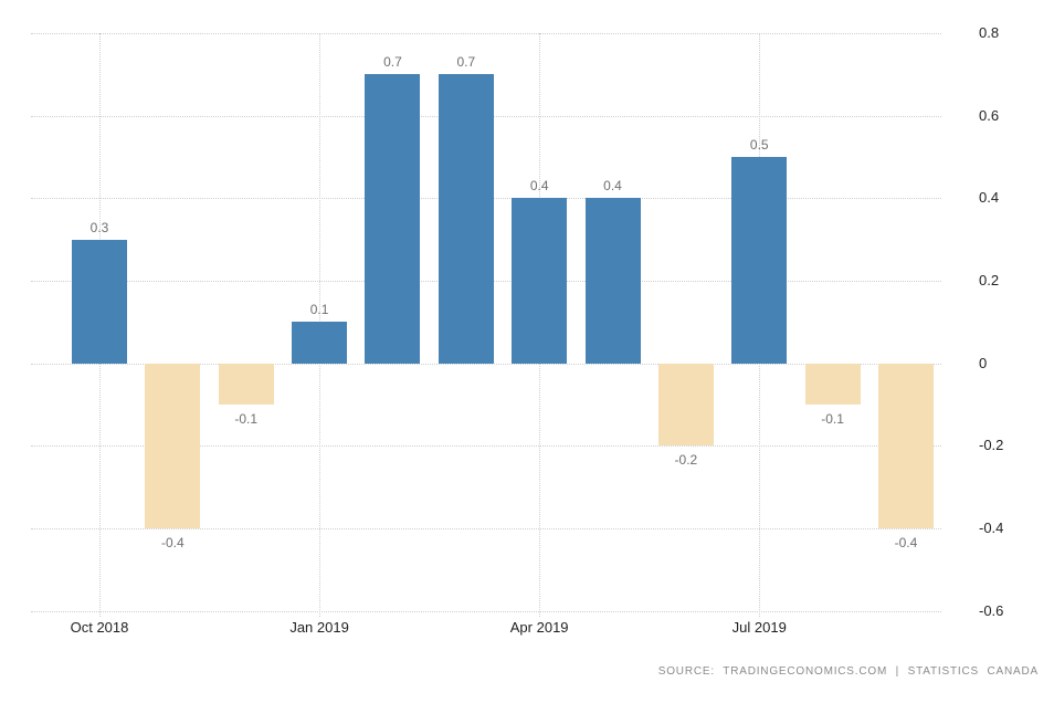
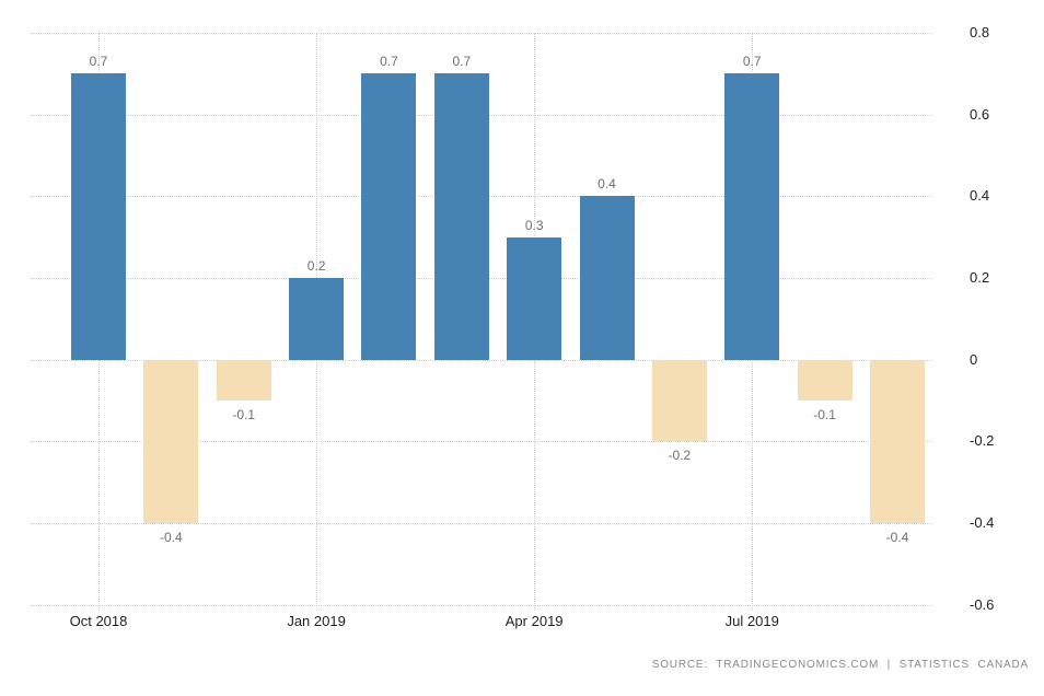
Oct 2018: 0.3 -> 0.7
Jan 2019: 0.1 -> 0.2
Apr 2019: 0.4 -> 0.3
Jul 2019: 0.5 -> 0.7
